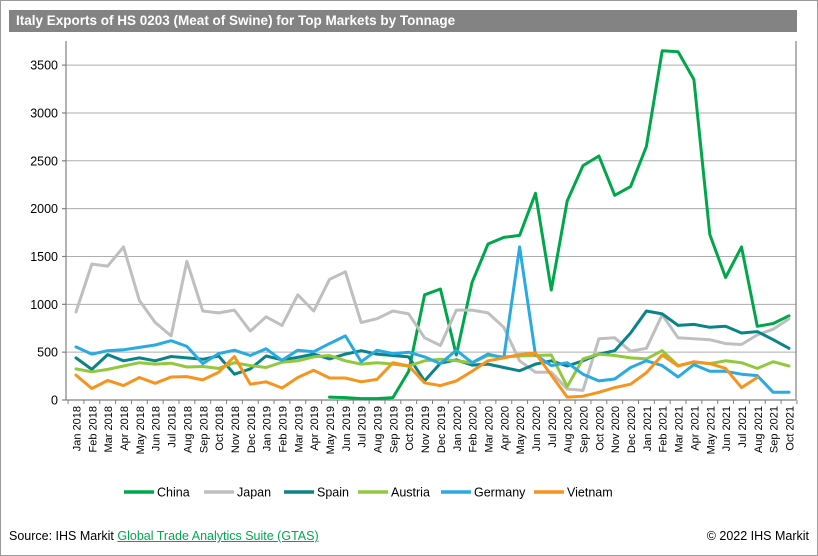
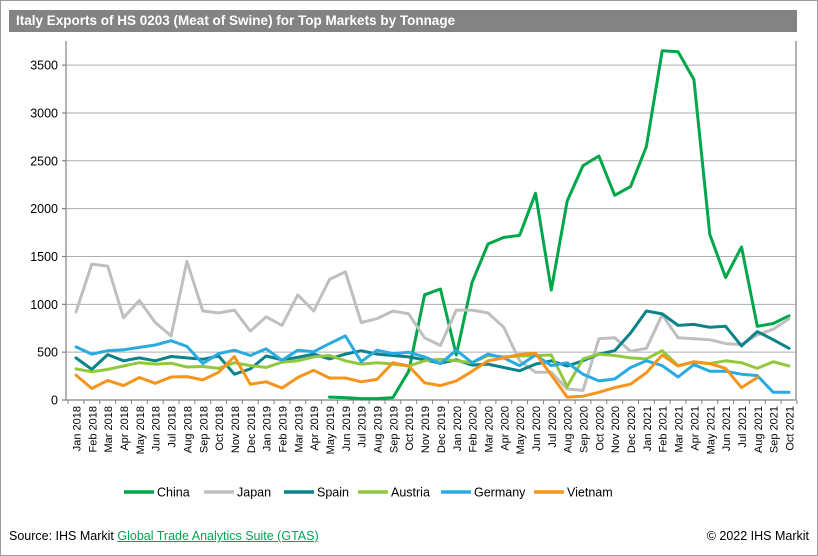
Japan/Apr 2018: 1600 -> 900
Spain/Nov 2019: 200 -> 400
Germany/May 2020: 1600 -> 400
Spain/Jul 2021: 700 -> 600
